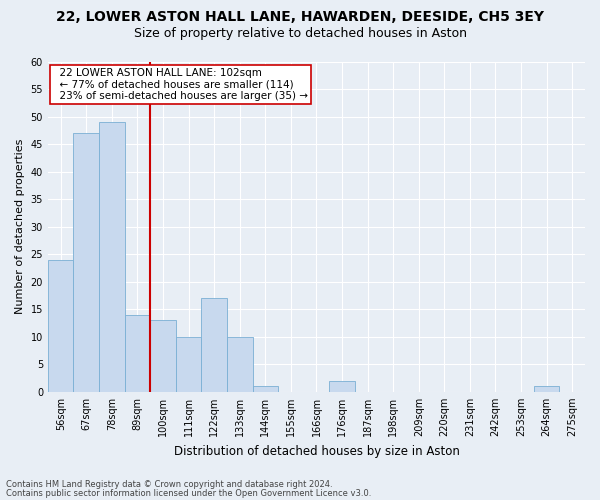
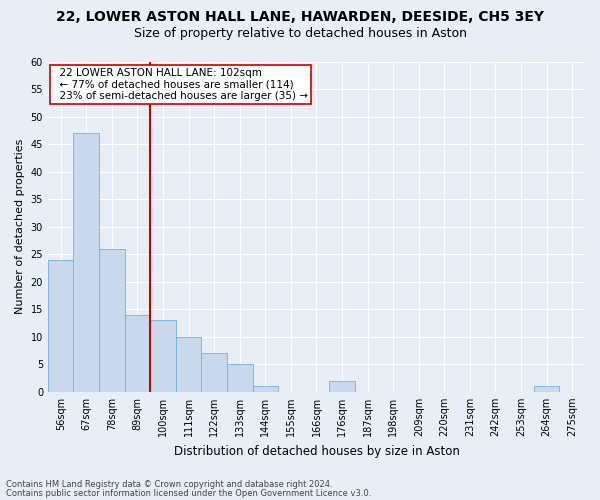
78sqm: 49 -> 26
122sqm: 17 -> 7
133sqm: 10 -> 5
